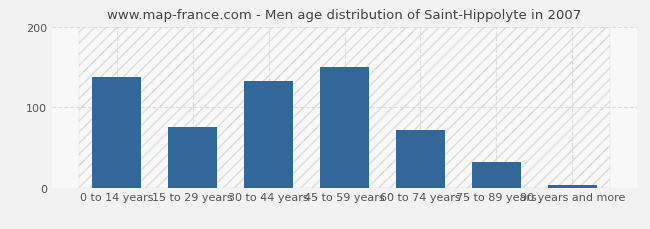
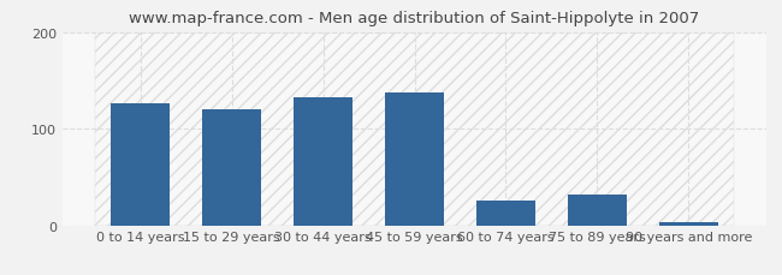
0 to 14 years: 137 -> 126
15 to 29 years: 75 -> 120
45 to 59 years: 150 -> 138
60 to 74 years: 72 -> 26
